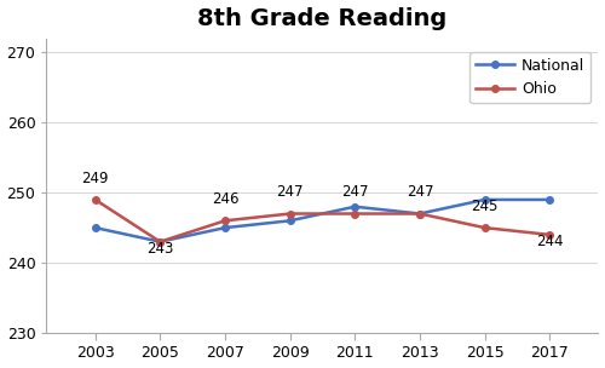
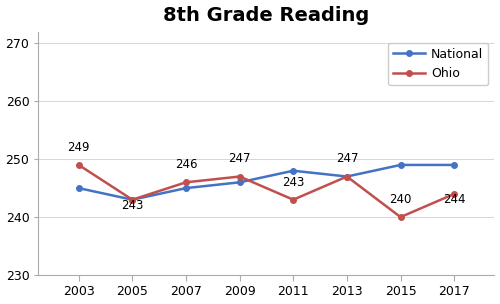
Ohio/2011: 247 -> 243
Ohio/2015: 245 -> 240
